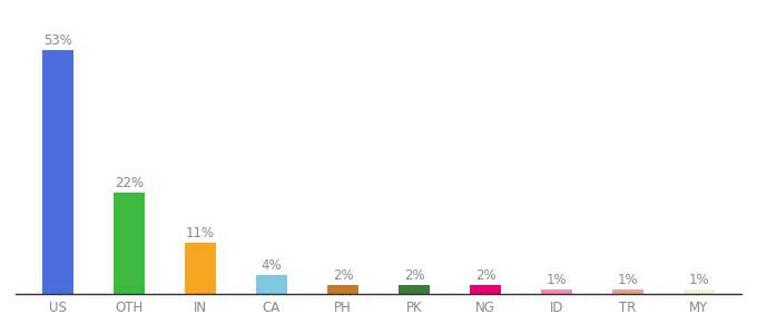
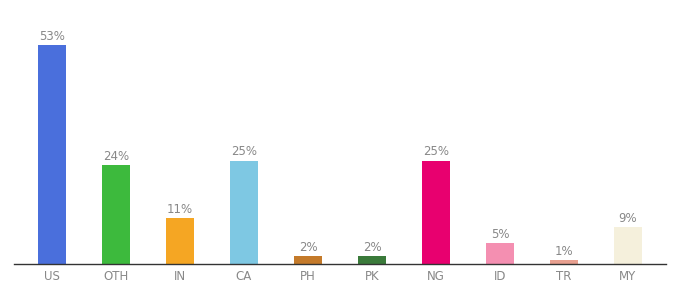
OTH: 22% -> 24%
CA: 4% -> 25%
NG: 2% -> 25%
ID: 1% -> 5%
MY: 1% -> 9%
